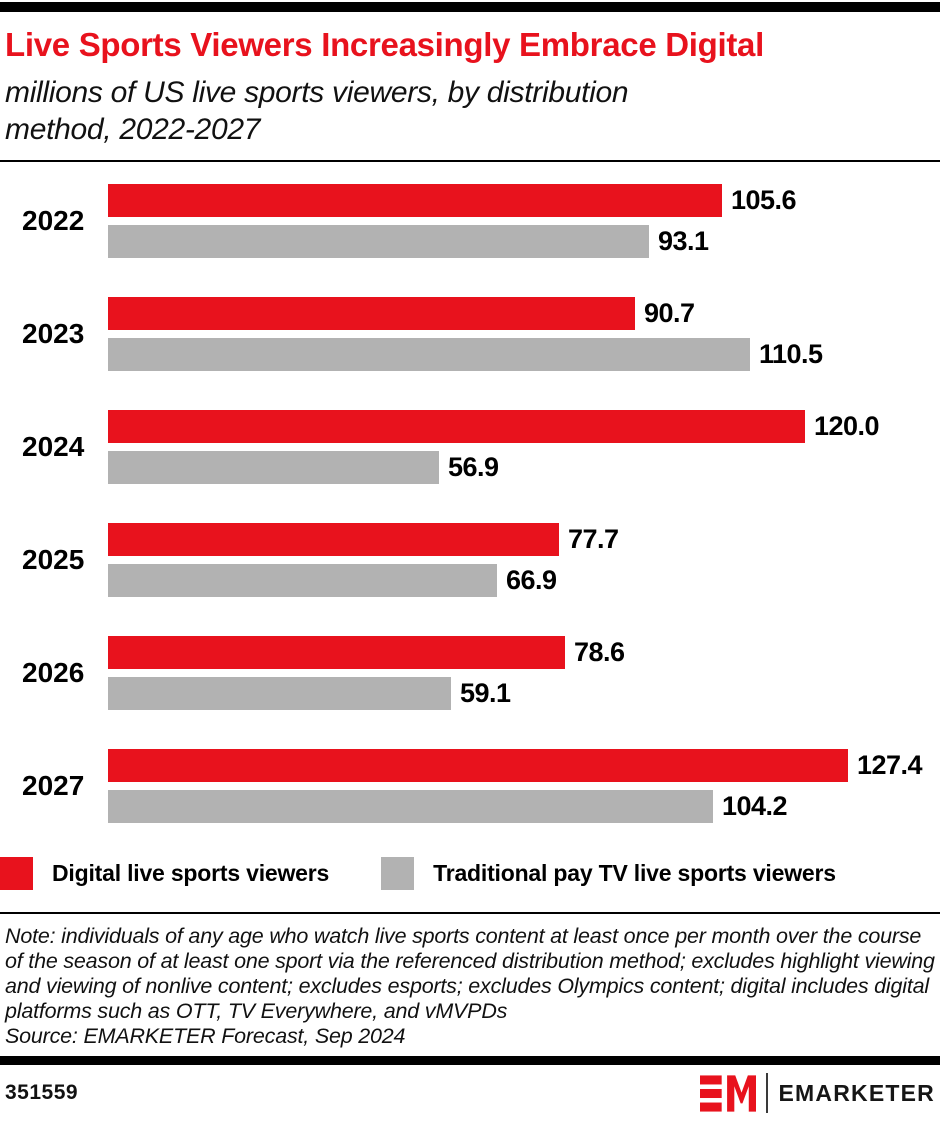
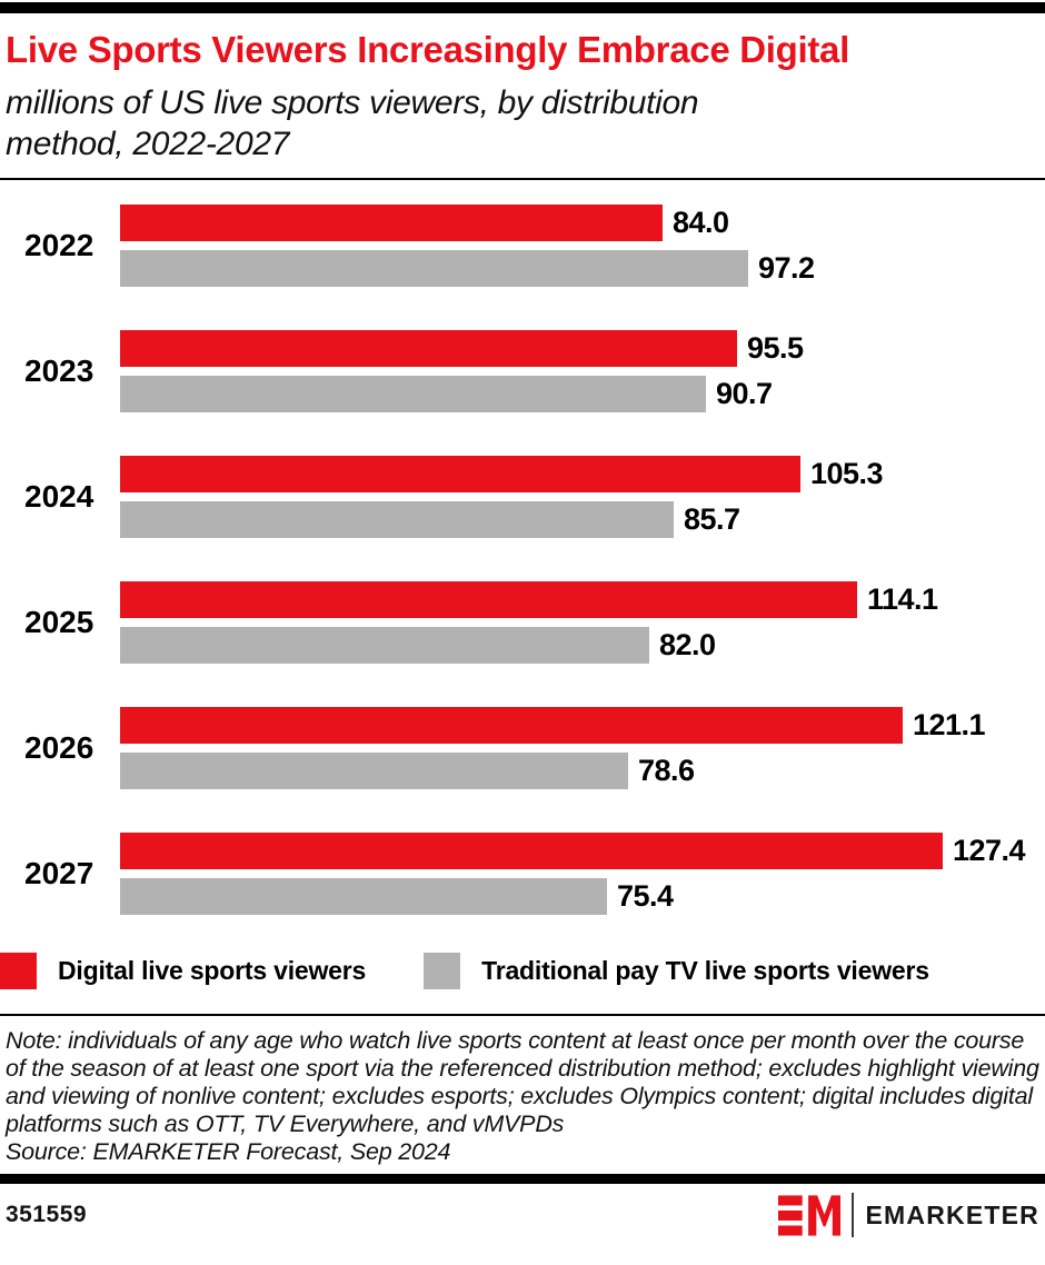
Digital live sports viewers/2022: 105.6 -> 84.0
Traditional pay TV live sports viewers/2022: 93.1 -> 97.2
Digital live sports viewers/2023: 90.7 -> 95.5
Traditional pay TV live sports viewers/2023: 110.5 -> 90.7
Digital live sports viewers/2024: 120.0 -> 105.3
Traditional pay TV live sports viewers/2024: 56.9 -> 85.7
Digital live sports viewers/2025: 77.7 -> 114.1
Traditional pay TV live sports viewers/2025: 66.9 -> 82.0
Digital live sports viewers/2026: 78.6 -> 121.1
Traditional pay TV live sports viewers/2026: 59.1 -> 78.6
Traditional pay TV live sports viewers/2027: 104.2 -> 75.4
